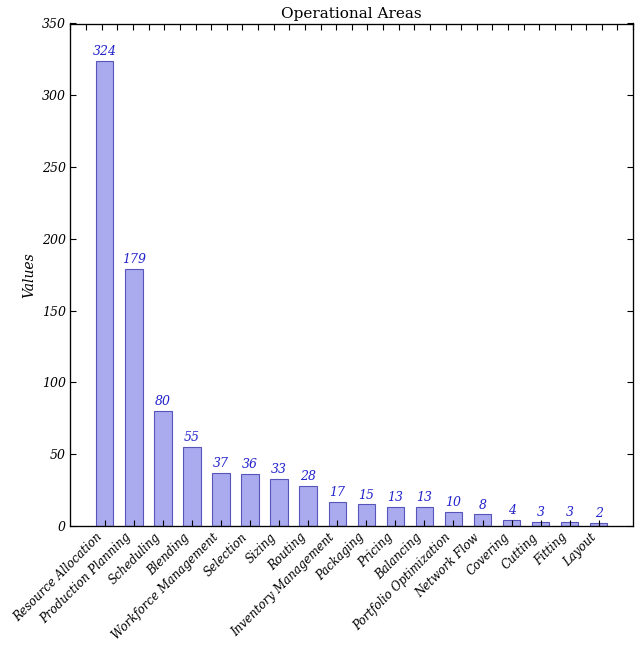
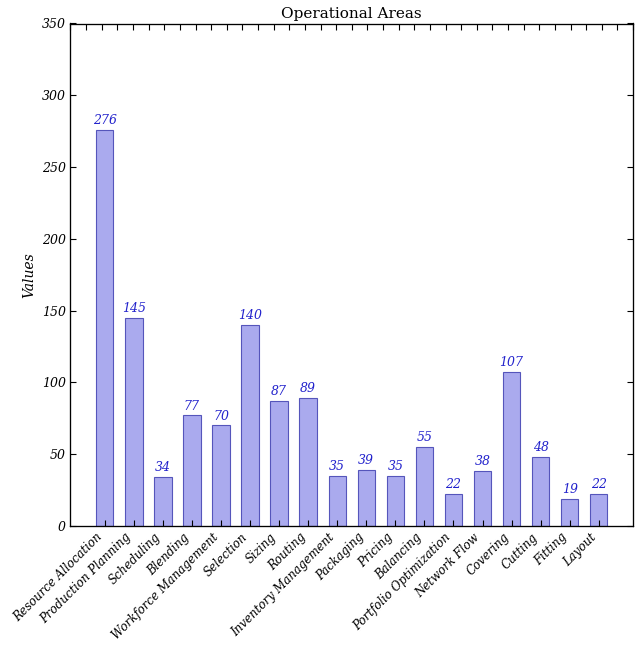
Resource Allocation: 324 -> 276
Production Planning: 179 -> 145
Scheduling: 80 -> 34
Blending: 55 -> 77
Workforce Management: 37 -> 70
Selection: 36 -> 140
Sizing: 33 -> 87
Routing: 28 -> 89
Inventory Management: 17 -> 35
Packaging: 15 -> 39
Pricing: 13 -> 35
Balancing: 13 -> 55
Portfolio Optimization: 10 -> 22
Network Flow: 8 -> 38
Covering: 4 -> 107
Cutting: 3 -> 48
Fitting: 3 -> 19
Layout: 2 -> 22
